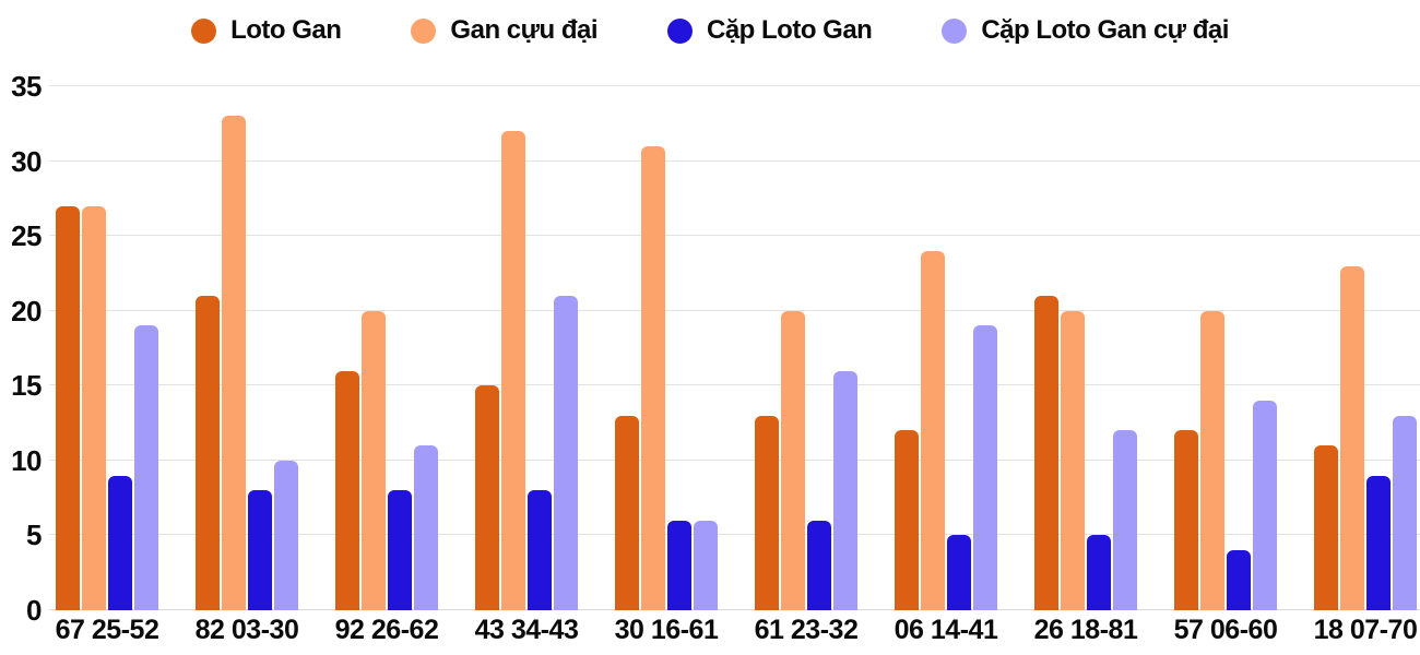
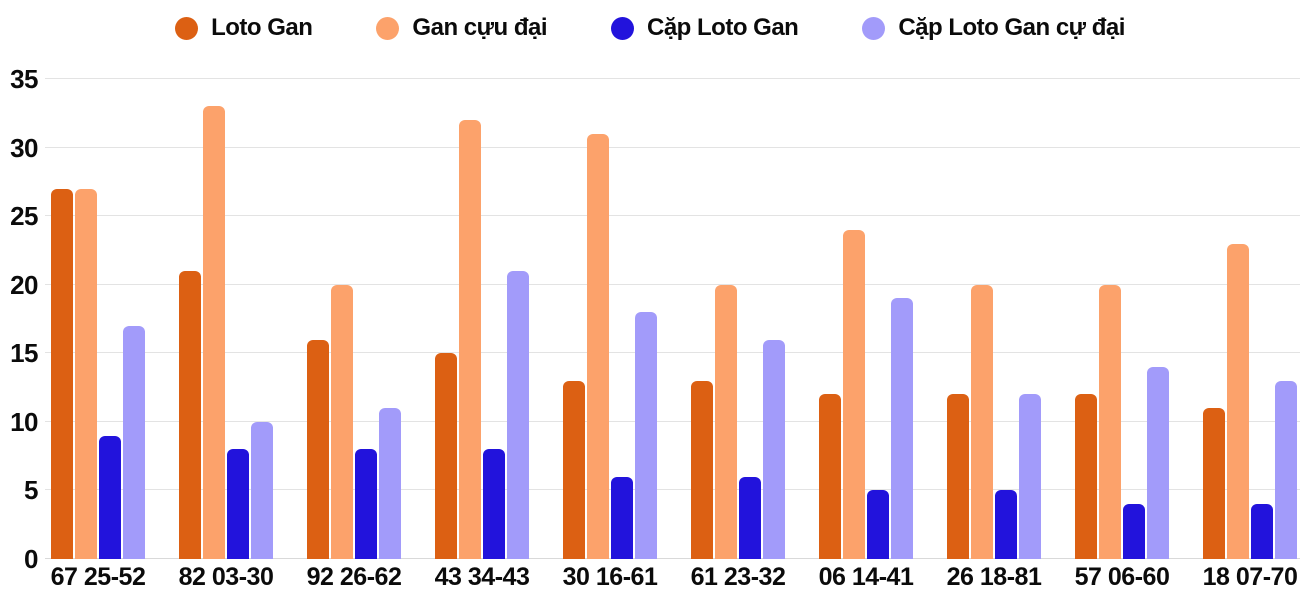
Cặp Loto Gan cự đại/67 25-52: 19 -> 17
Cặp Loto Gan cự đại/30 16-61: 6 -> 18
Loto Gan/26 18-81: 21 -> 12
Cặp Loto Gan/18 07-70: 9 -> 4
